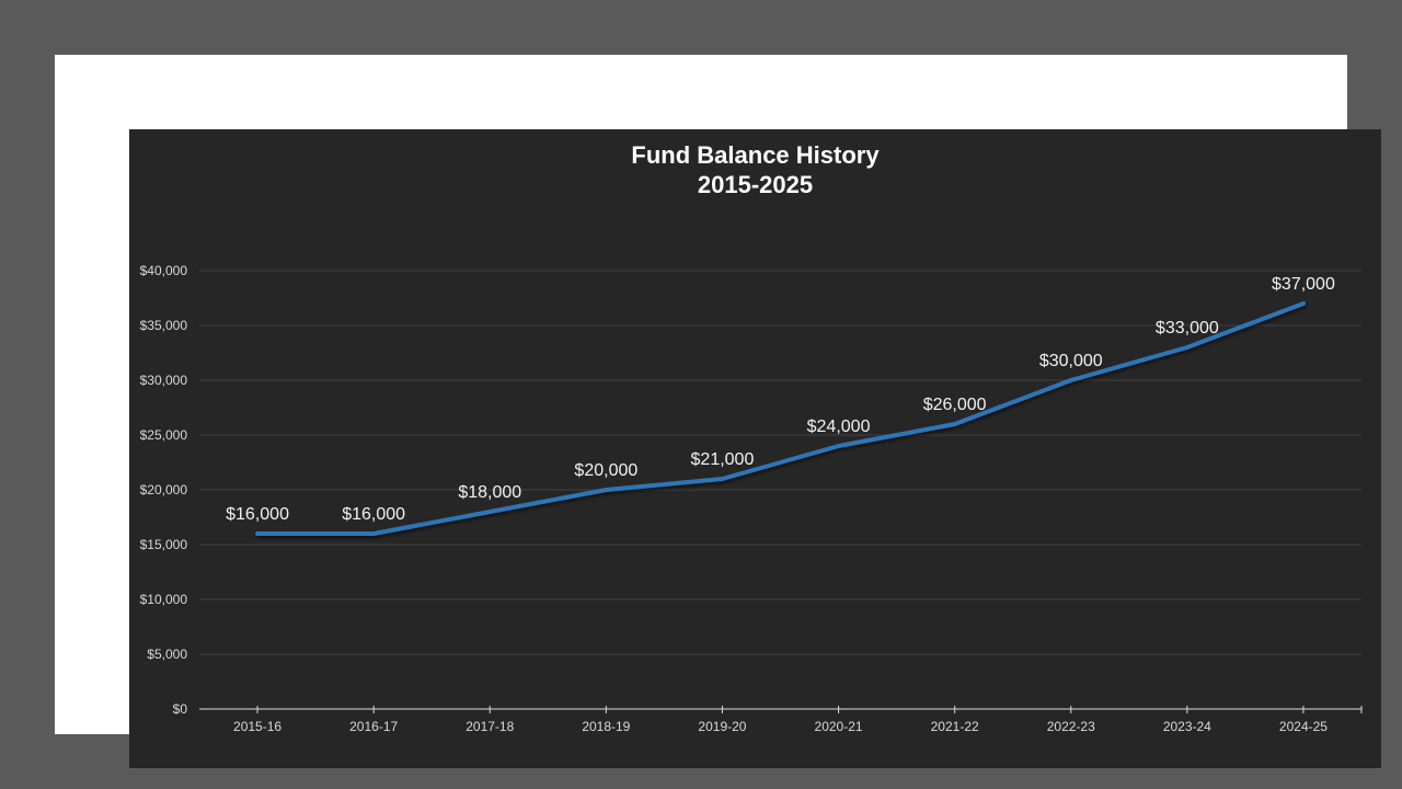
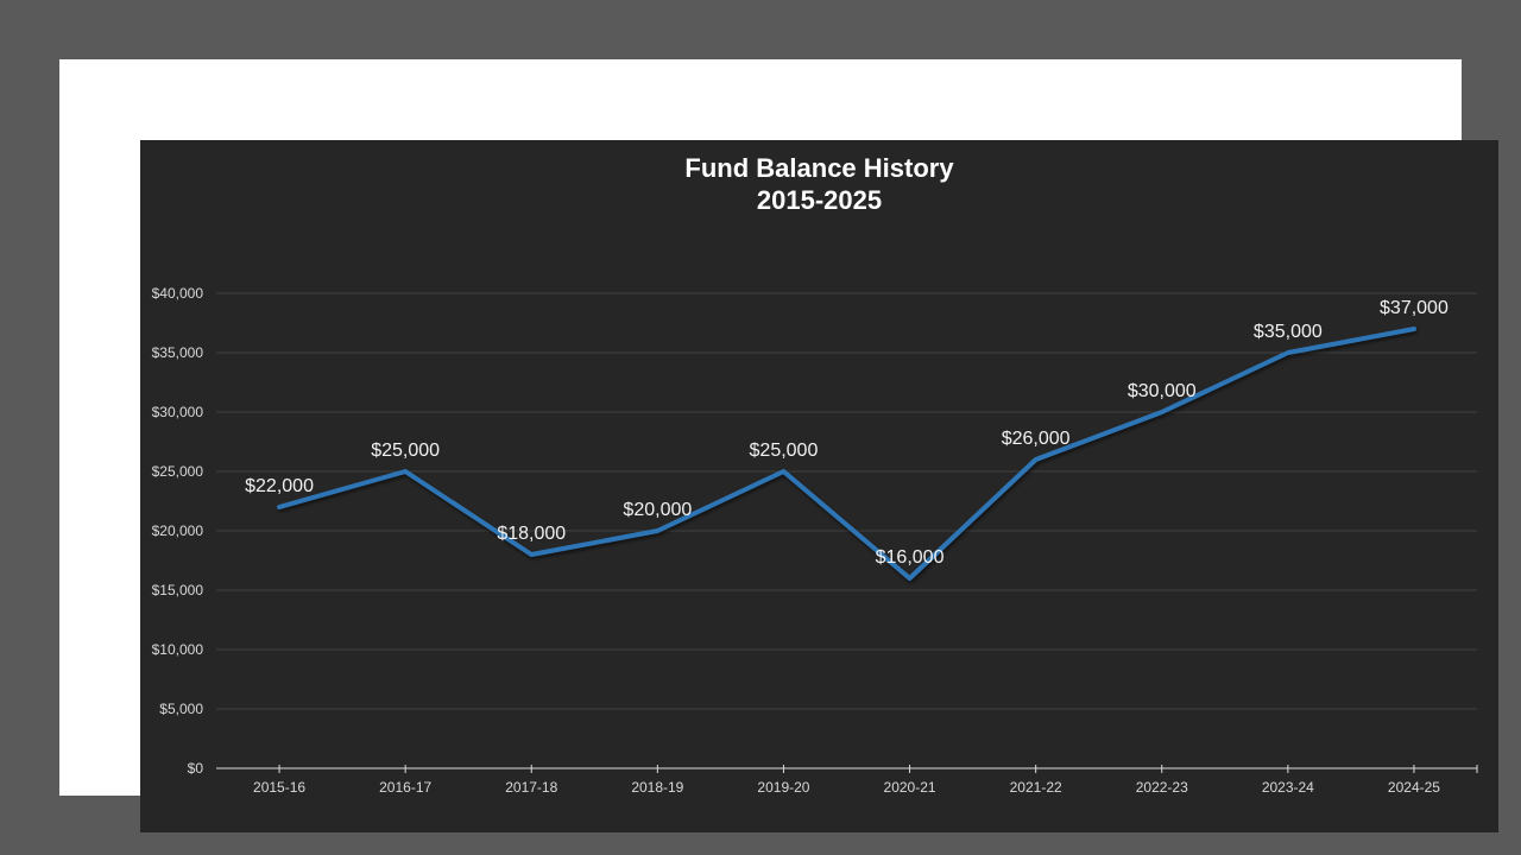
2015-16: $16,000 -> $22,000
2016-17: $16,000 -> $25,000
2019-20: $21,000 -> $25,000
2020-21: $24,000 -> $16,000
2023-24: $33,000 -> $35,000
